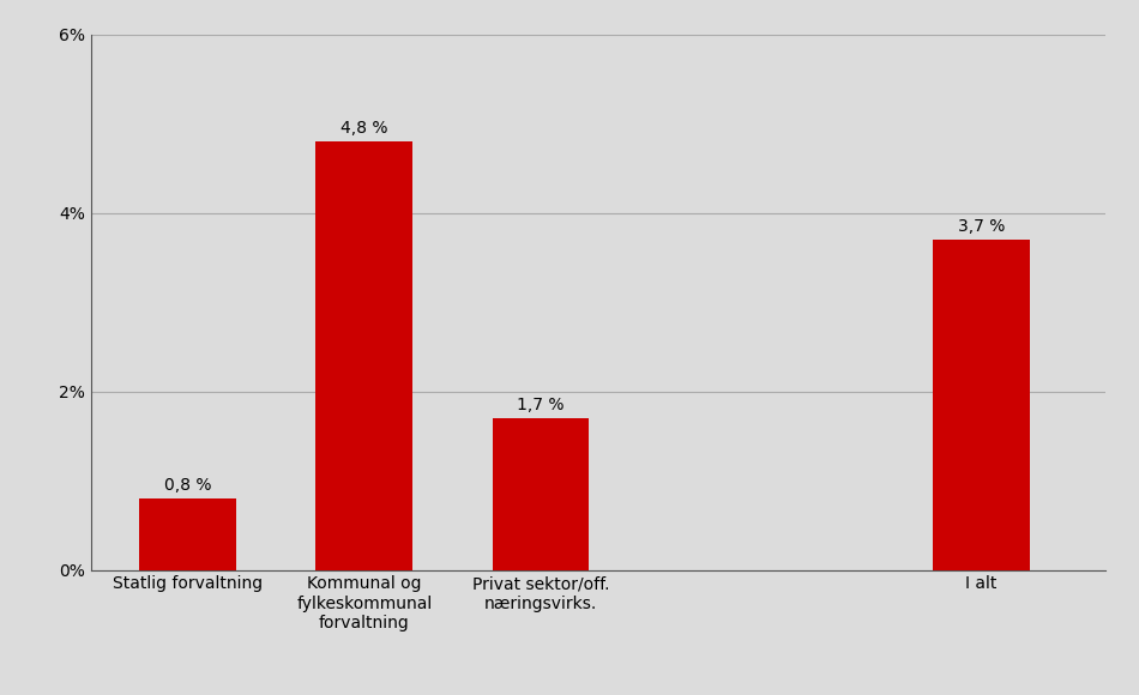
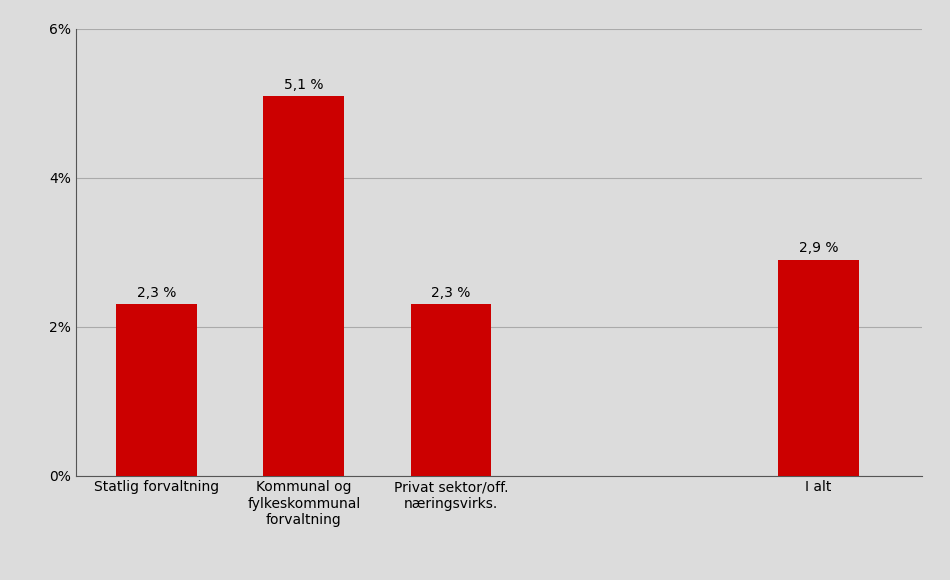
Statlig forvaltning: 0,8 -> 2,3
Kommunal og fylkeskommunal forvaltning: 4,8 -> 5,1
Privat sektor/off. næringsvirks.: 1,7 -> 2,3
I alt: 3,7 -> 2,9
